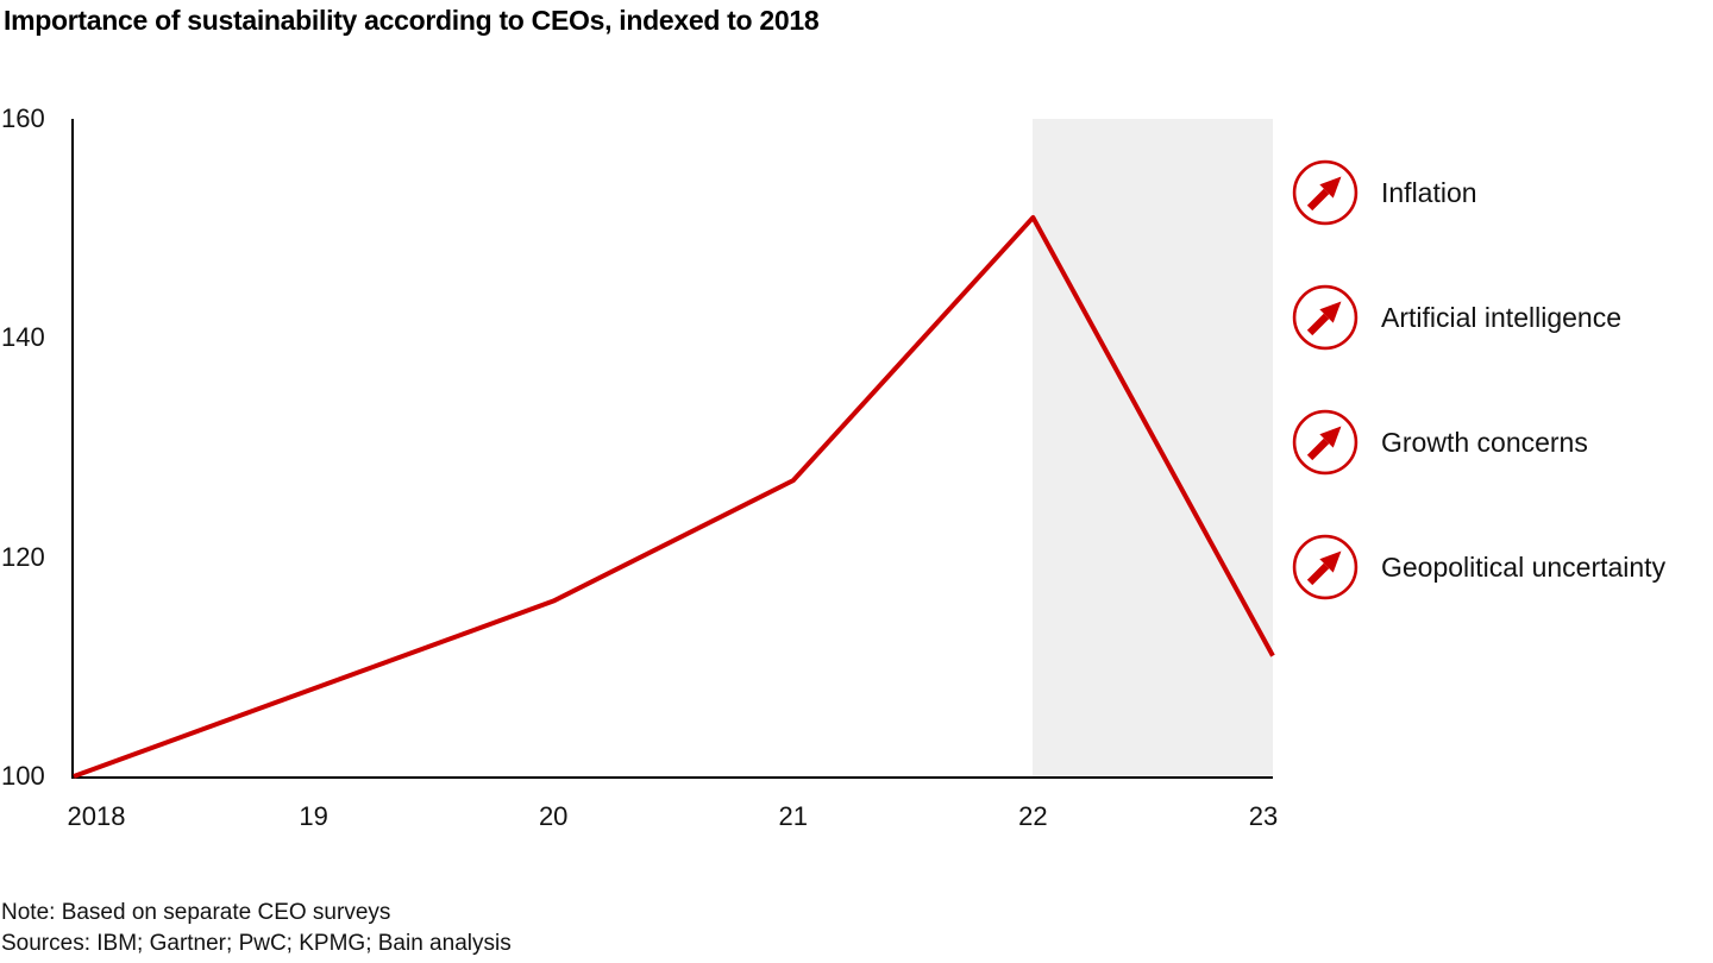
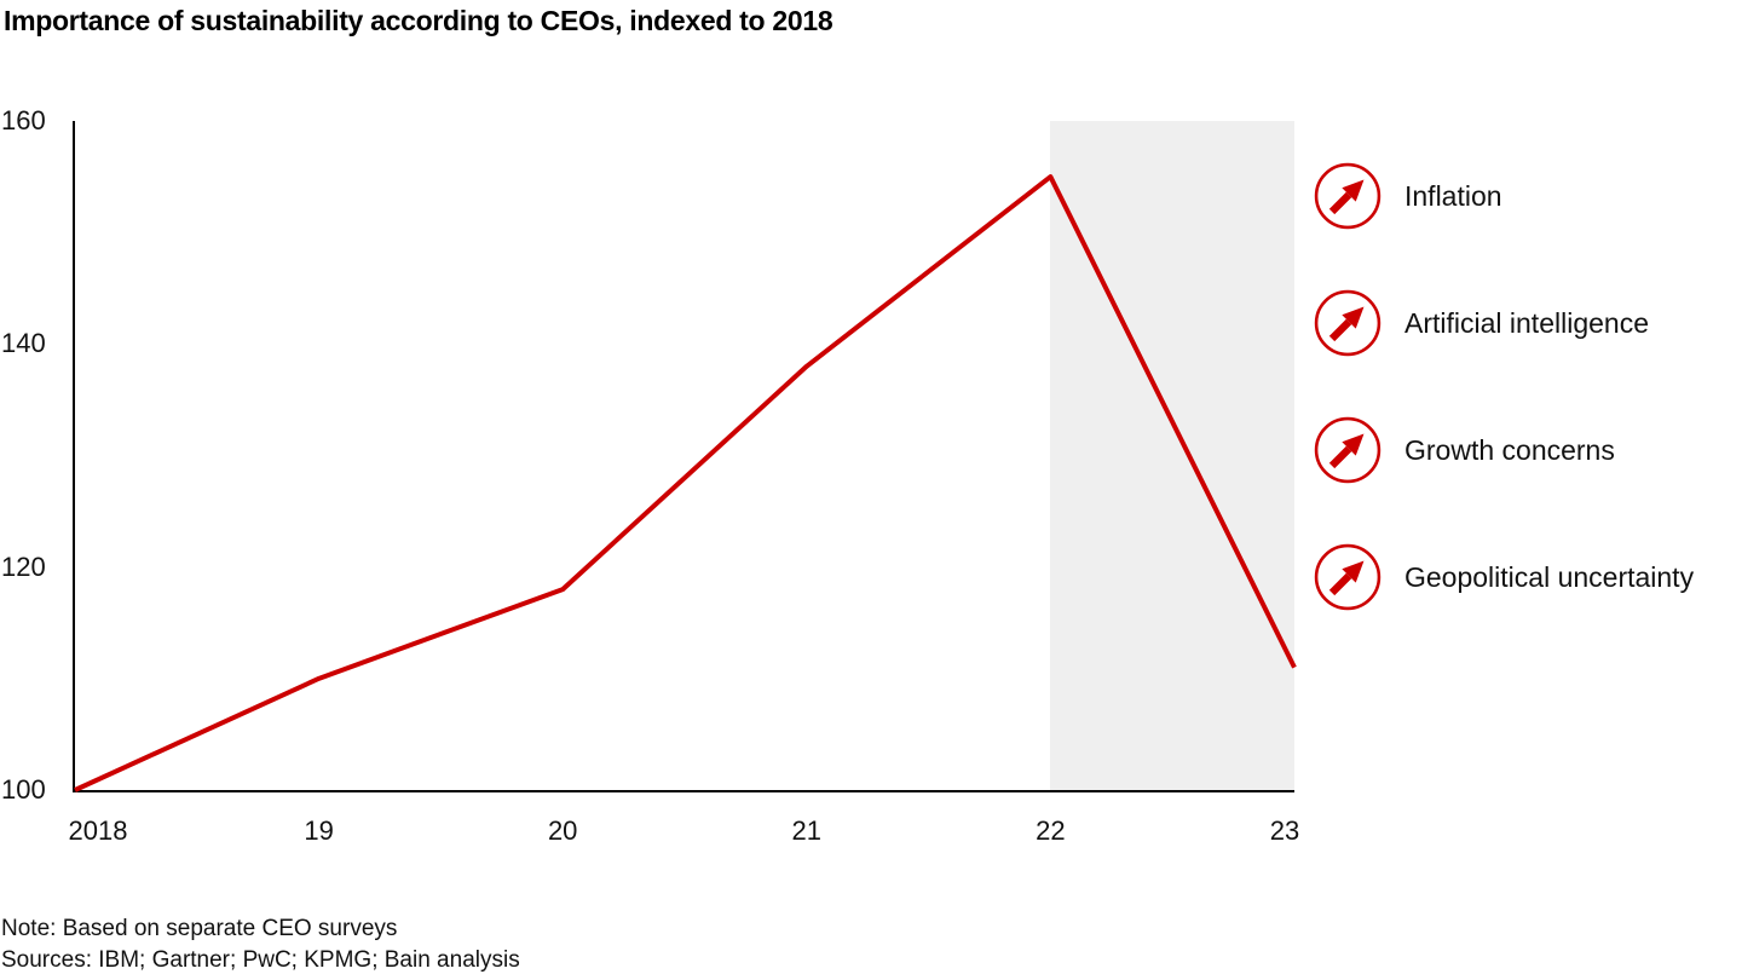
19: 108 -> 110
20: 116 -> 118
21: 127 -> 138
22: 151 -> 155
